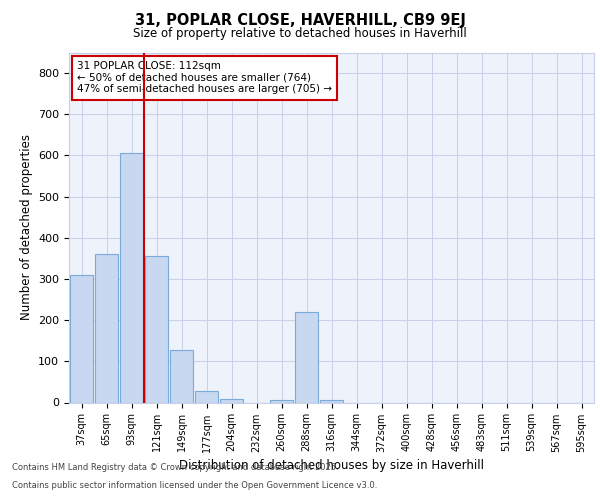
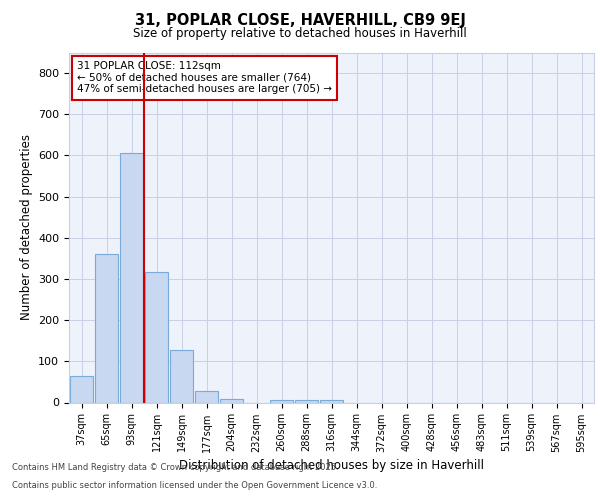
37sqm: 310 -> 65
121sqm: 355 -> 318
288sqm: 220 -> 5
